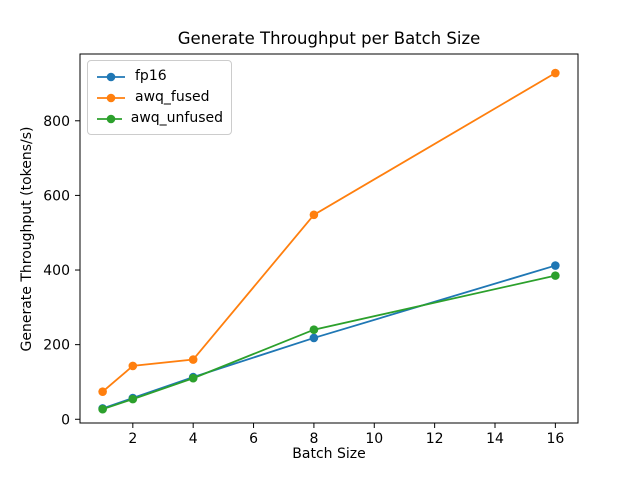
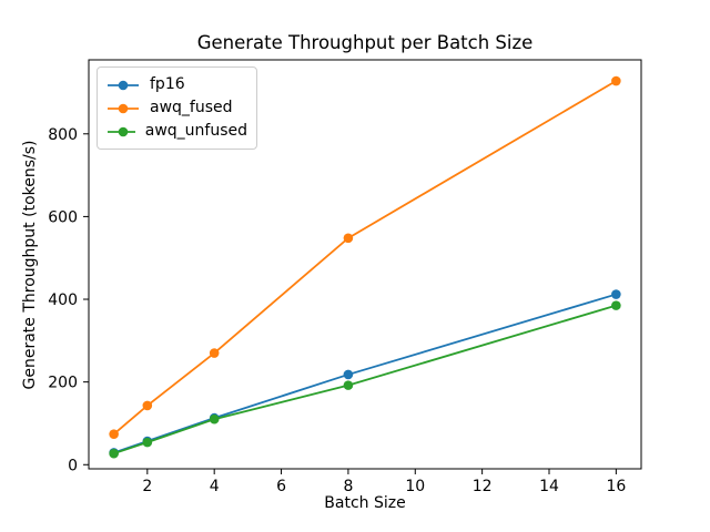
awq_fused/4: 160 -> 270
awq_unfused/8: 240 -> 190
